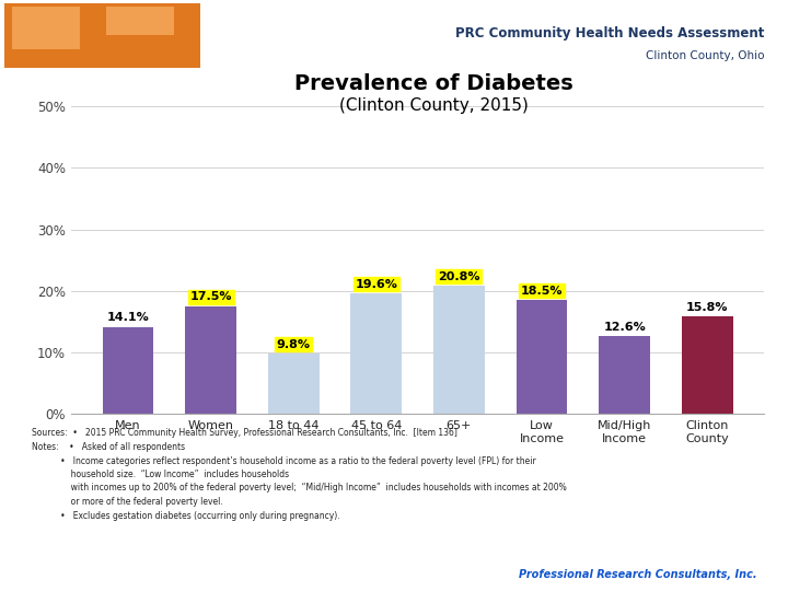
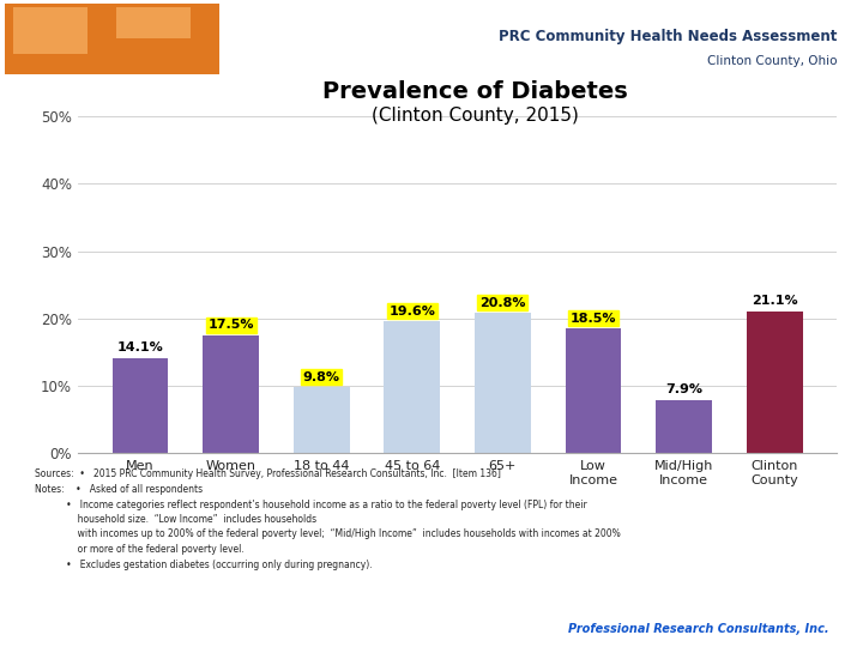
Mid/High Income: 12.6% -> 7.9%
Clinton County: 15.8% -> 21.1%
